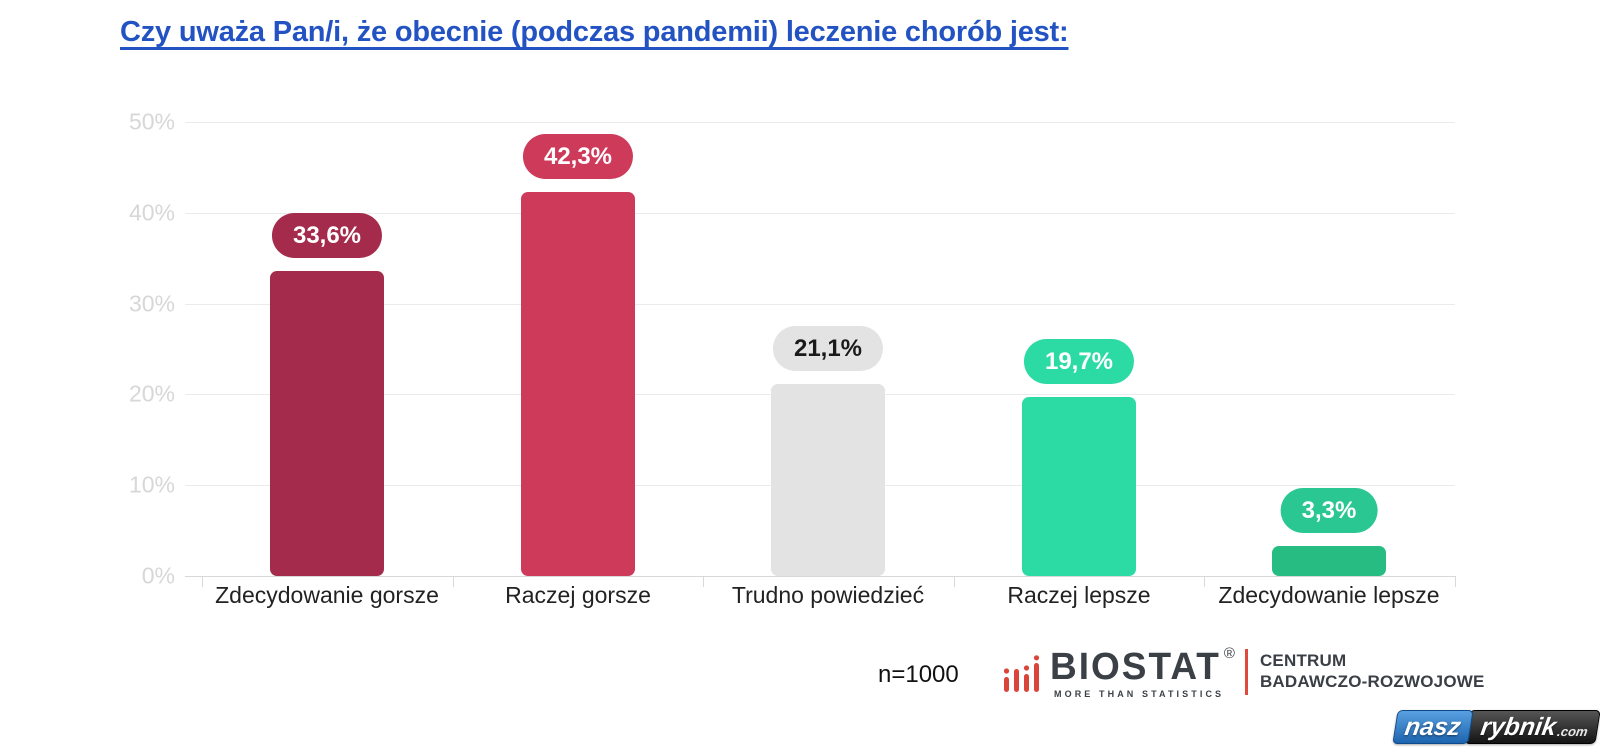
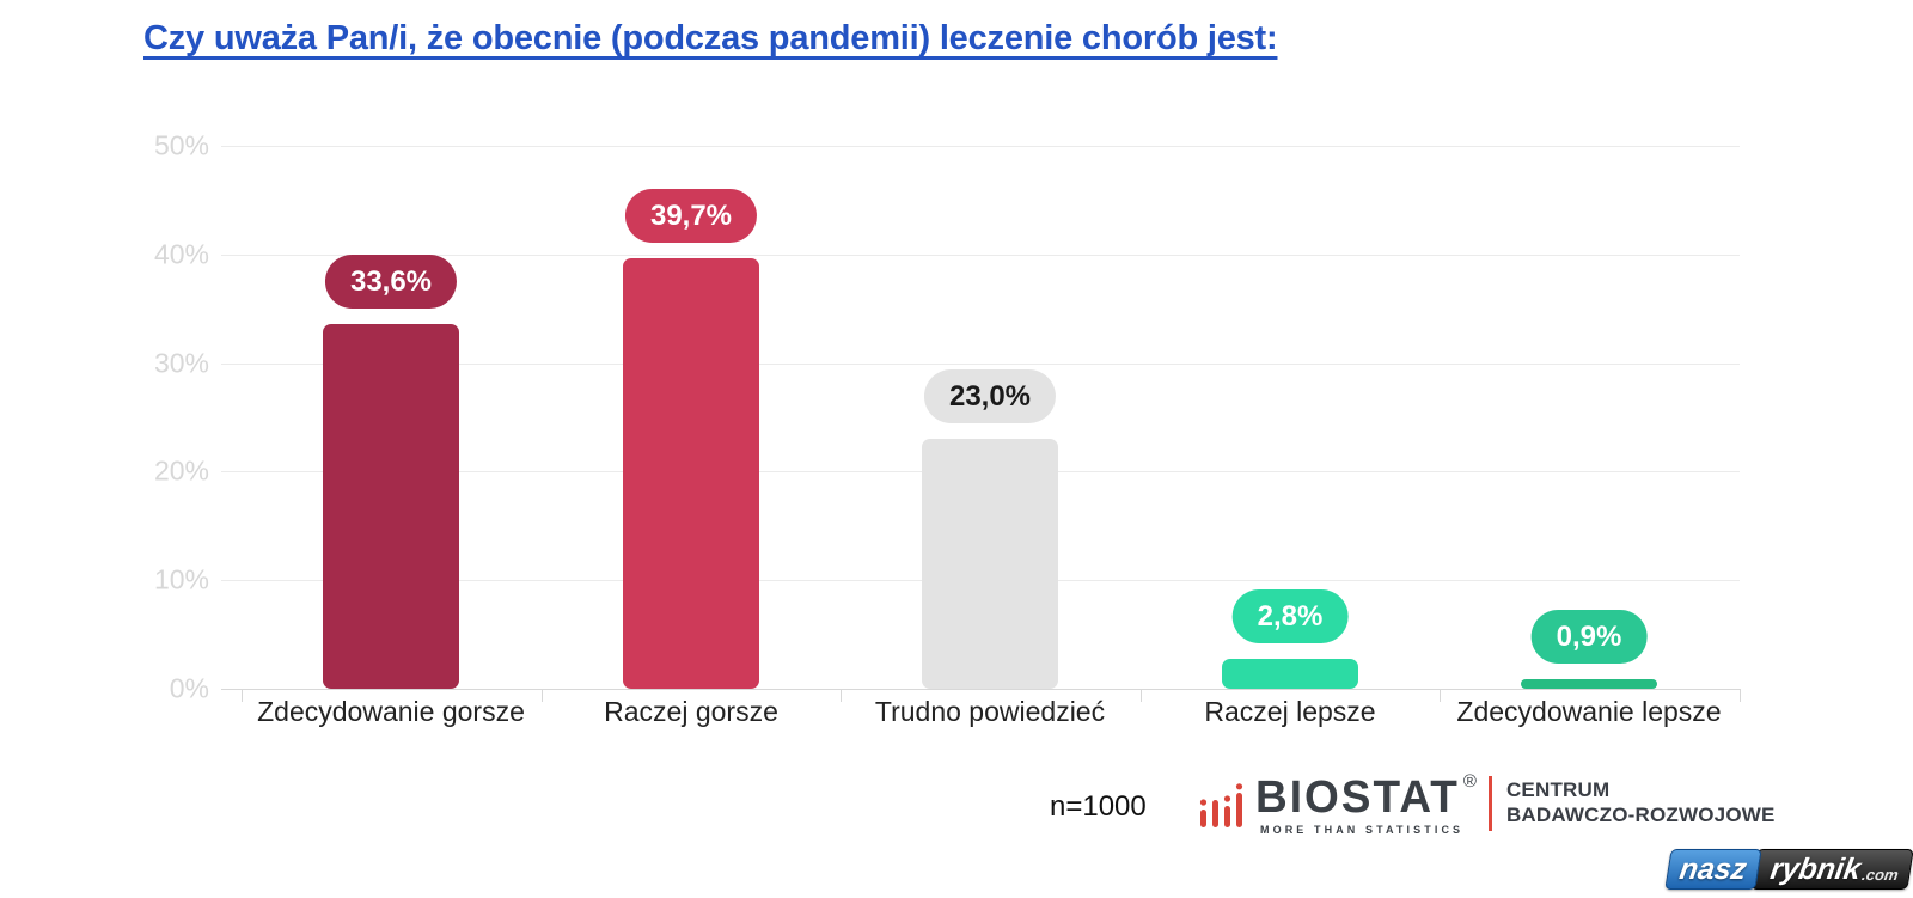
Raczej gorsze: 42,3% -> 39,7%
Trudno powiedzieć: 21,1% -> 23,0%
Raczej lepsze: 19,7% -> 2,8%
Zdecydowanie lepsze: 3,3% -> 0,9%
